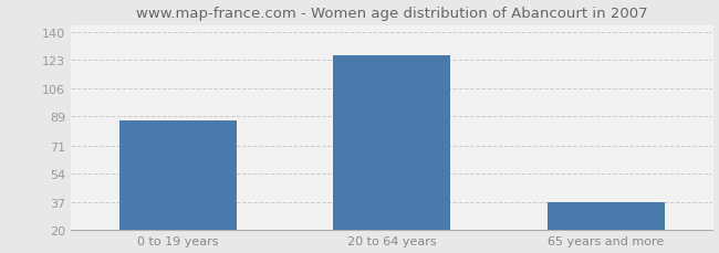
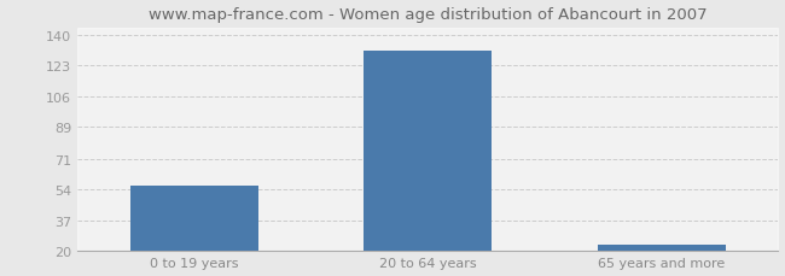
0 to 19 years: 86 -> 56
20 to 64 years: 126 -> 131
65 years and more: 37 -> 23
